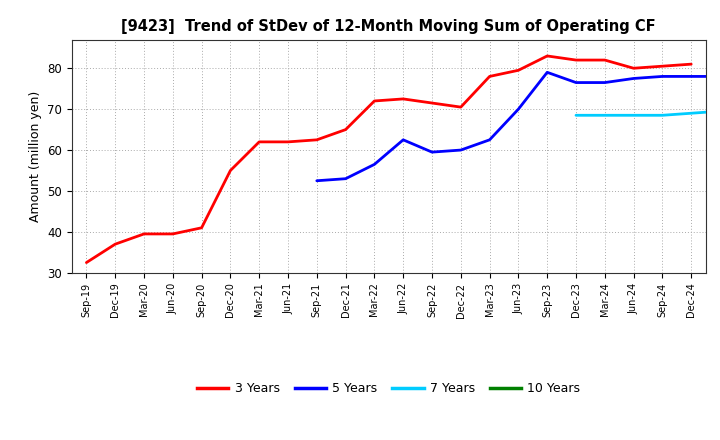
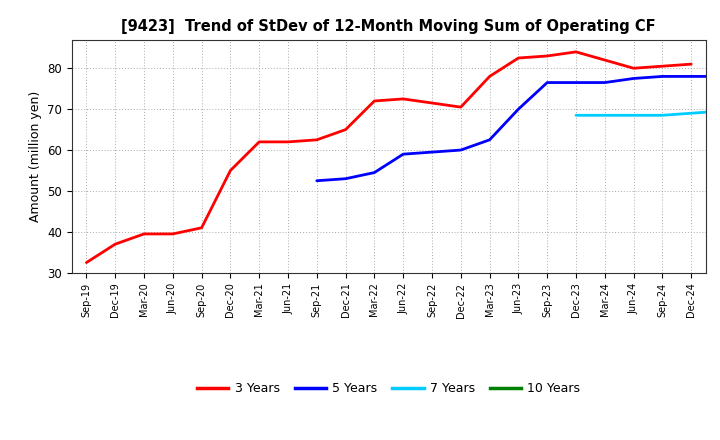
5 Years/Mar-22: 56.5 -> 54.5
5 Years/Jun-22: 62.5 -> 59.0
3 Years/Jun-23: 79.5 -> 82.5
5 Years/Sep-23: 79.0 -> 76.5
3 Years/Dec-23: 82.0 -> 84.0
